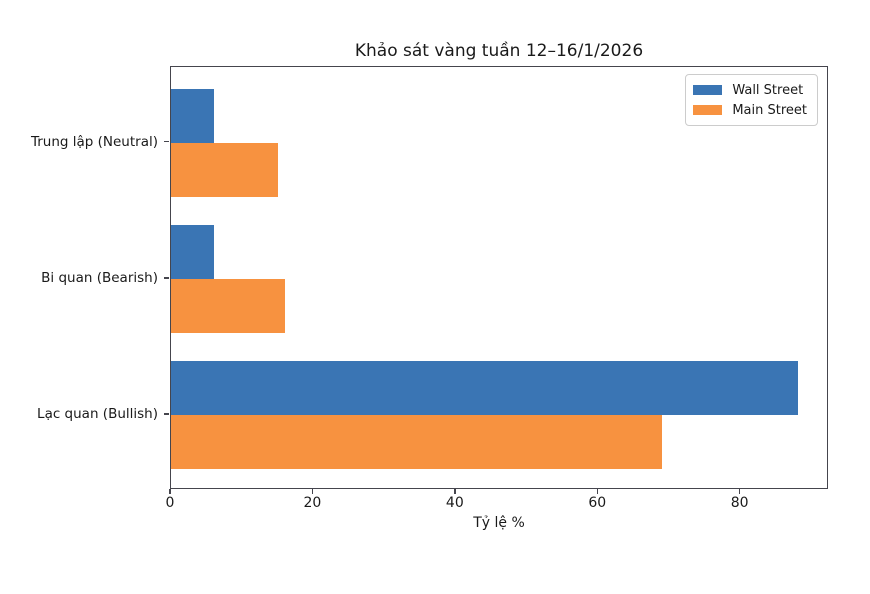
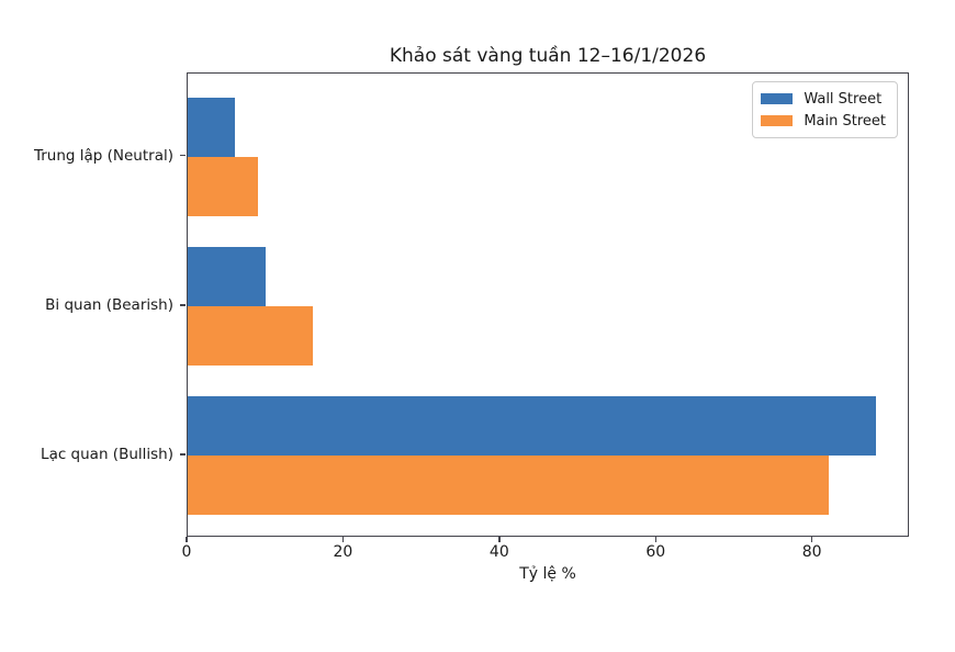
Main Street/Trung lập (Neutral): 15 -> 9
Wall Street/Bi quan (Bearish): 6 -> 10
Main Street/Lạc quan (Bullish): 69 -> 82
